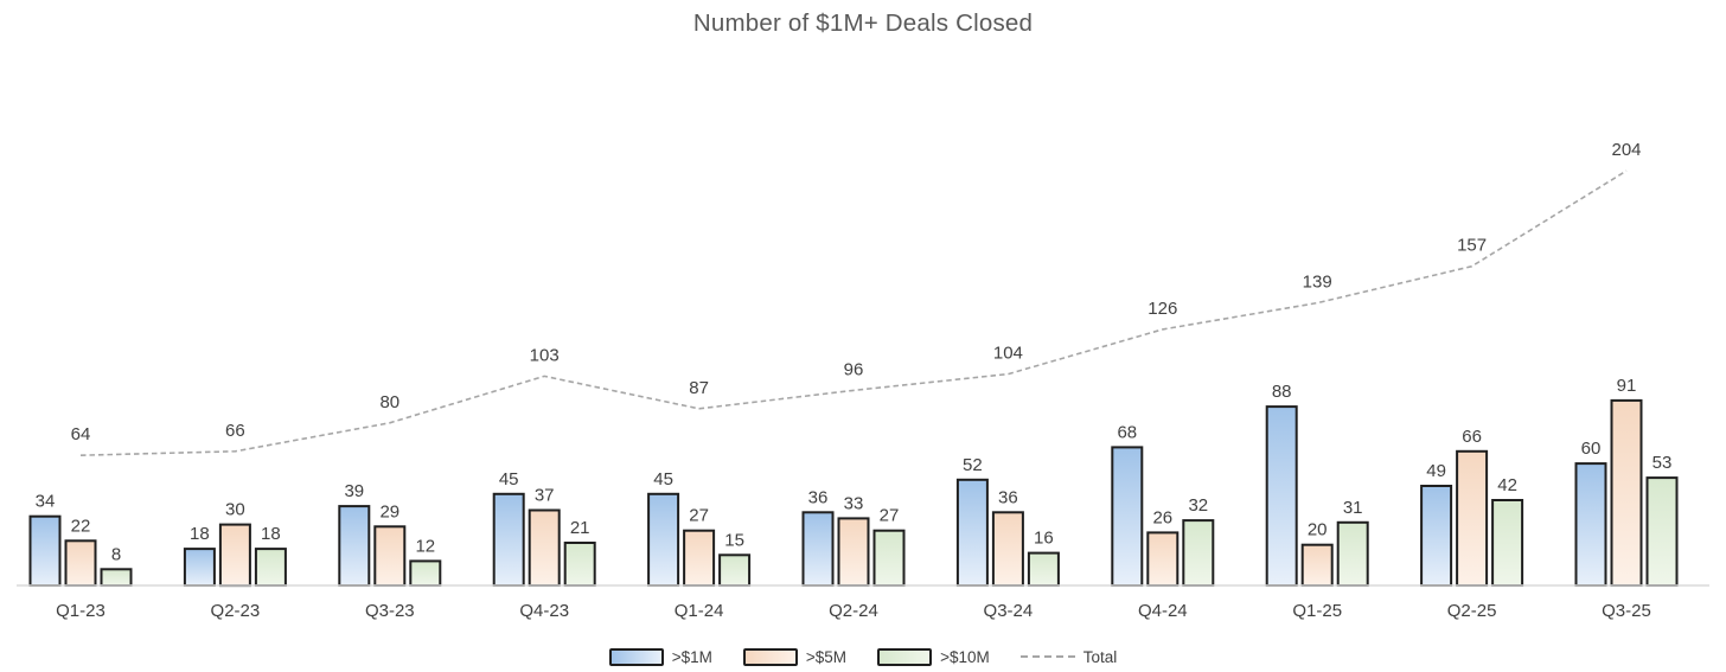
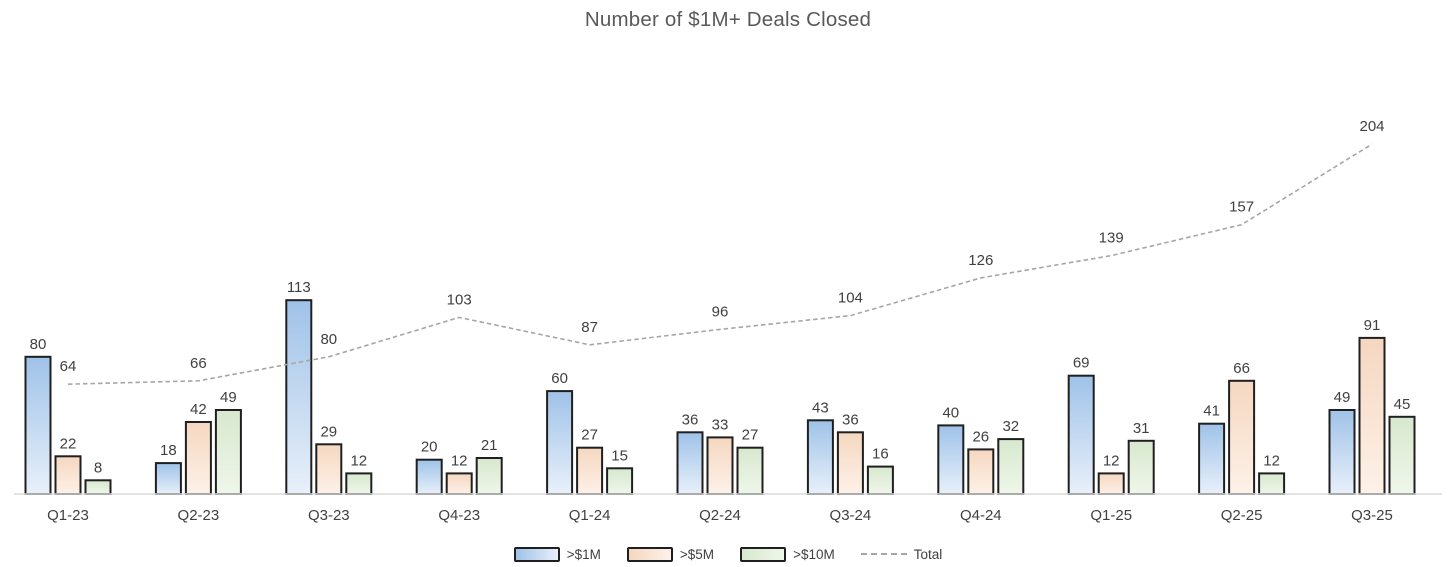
>$1M/Q1-23: 34 -> 80
>$5M/Q2-23: 30 -> 42
>$10M/Q2-23: 18 -> 49
>$1M/Q3-23: 39 -> 113
>$1M/Q4-23: 45 -> 20
>$5M/Q4-23: 37 -> 12
>$1M/Q1-24: 45 -> 60
>$1M/Q3-24: 52 -> 43
>$1M/Q4-24: 68 -> 40
>$1M/Q1-25: 88 -> 69
>$5M/Q1-25: 20 -> 12
>$1M/Q2-25: 49 -> 41
>$10M/Q2-25: 42 -> 12
>$1M/Q3-25: 60 -> 49
>$10M/Q3-25: 53 -> 45
